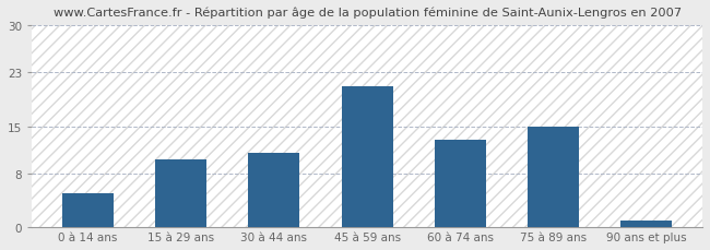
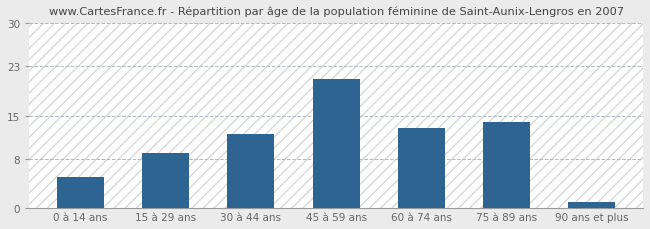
15 à 29 ans: 10 -> 9
30 à 44 ans: 11 -> 12
75 à 89 ans: 15 -> 14
